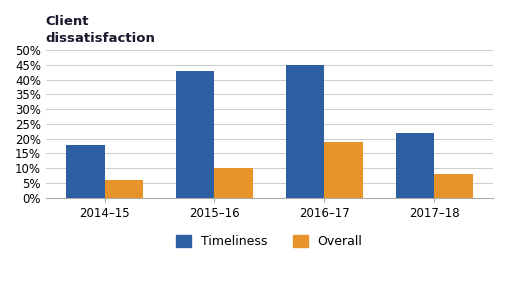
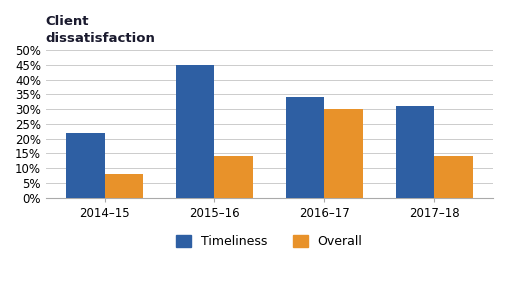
Timeliness/2014–15: 18% -> 22%
Overall/2014–15: 6% -> 8%
Timeliness/2015–16: 43% -> 45%
Overall/2015–16: 10% -> 14%
Timeliness/2016–17: 45% -> 34%
Overall/2016–17: 19% -> 30%
Timeliness/2017–18: 22% -> 31%
Overall/2017–18: 8% -> 14%
